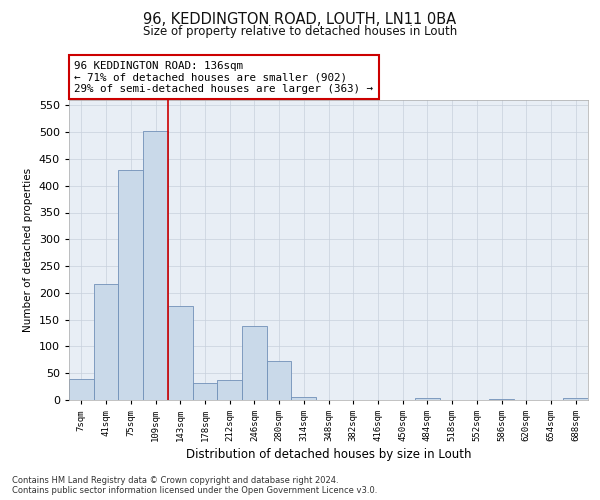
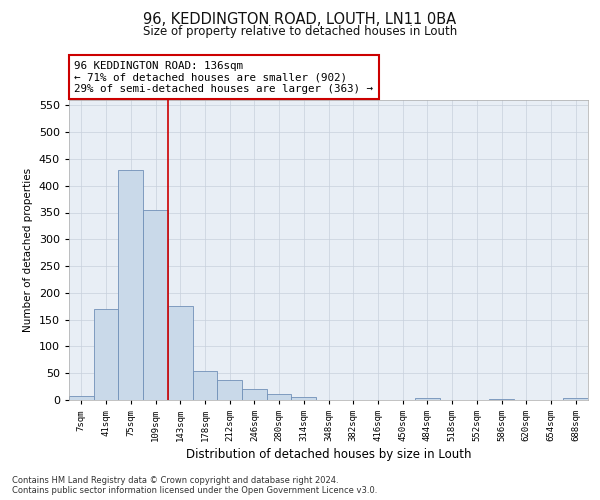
7sqm: 40 -> 8
41sqm: 216 -> 170
109sqm: 502 -> 355
178sqm: 32 -> 55
246sqm: 138 -> 20
280sqm: 72 -> 11
